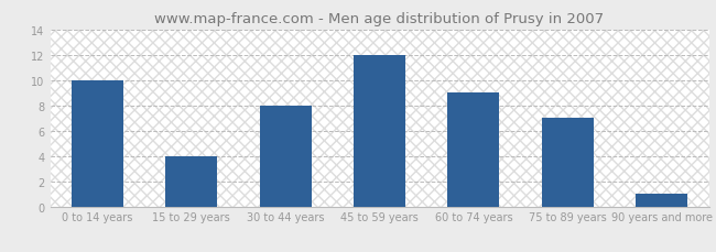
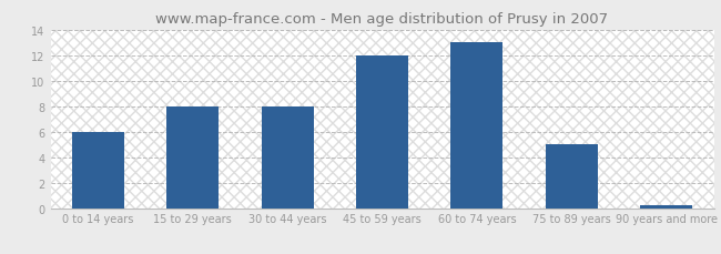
0 to 14 years: 10.0 -> 6.0
15 to 29 years: 4.0 -> 8.0
60 to 74 years: 9.0 -> 13.0
75 to 89 years: 7.0 -> 5.0
90 years and more: 1.0 -> 0.2
